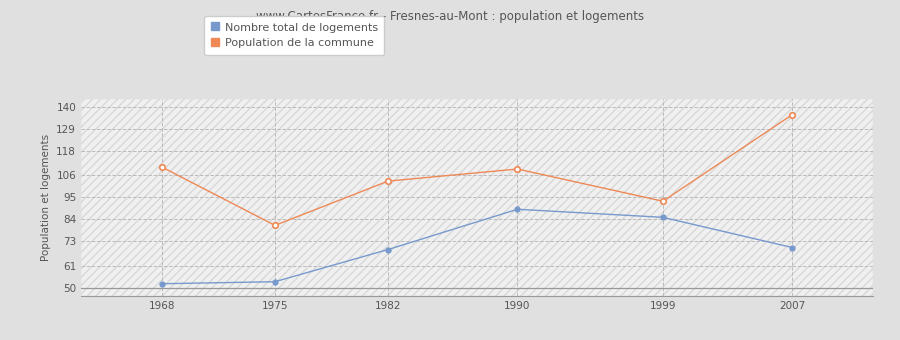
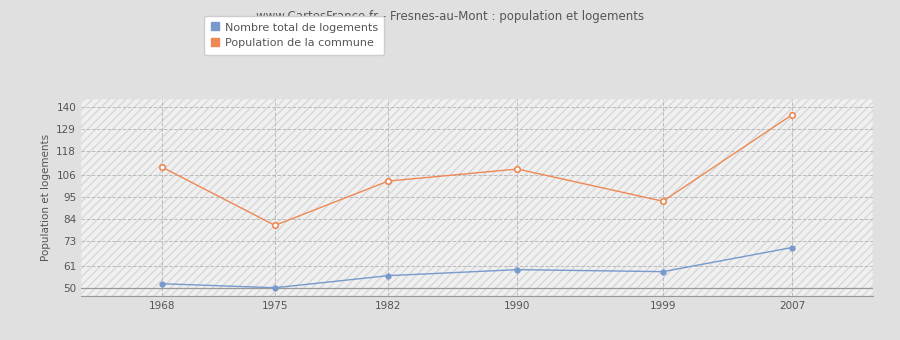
Nombre total de logements/1975: 53 -> 50
Nombre total de logements/1982: 69 -> 56
Nombre total de logements/1990: 89 -> 59
Nombre total de logements/1999: 85 -> 58
